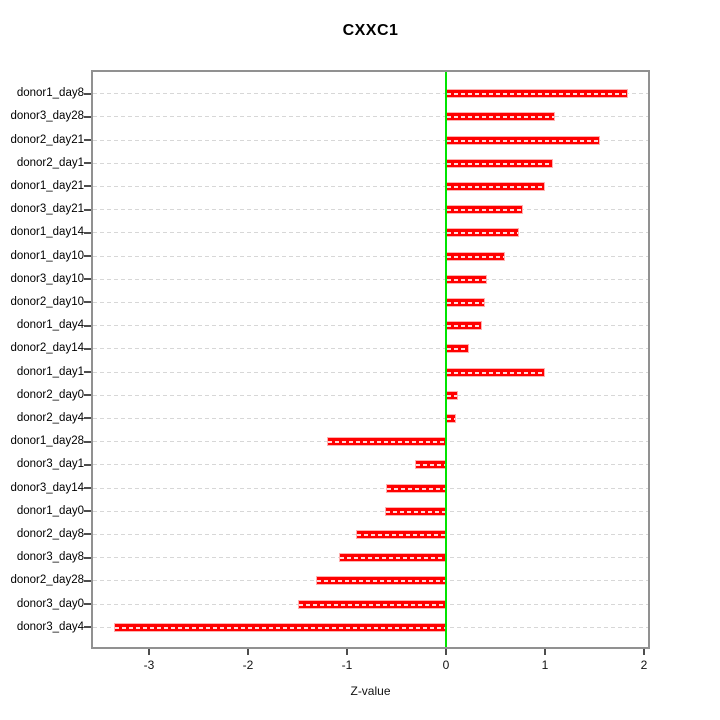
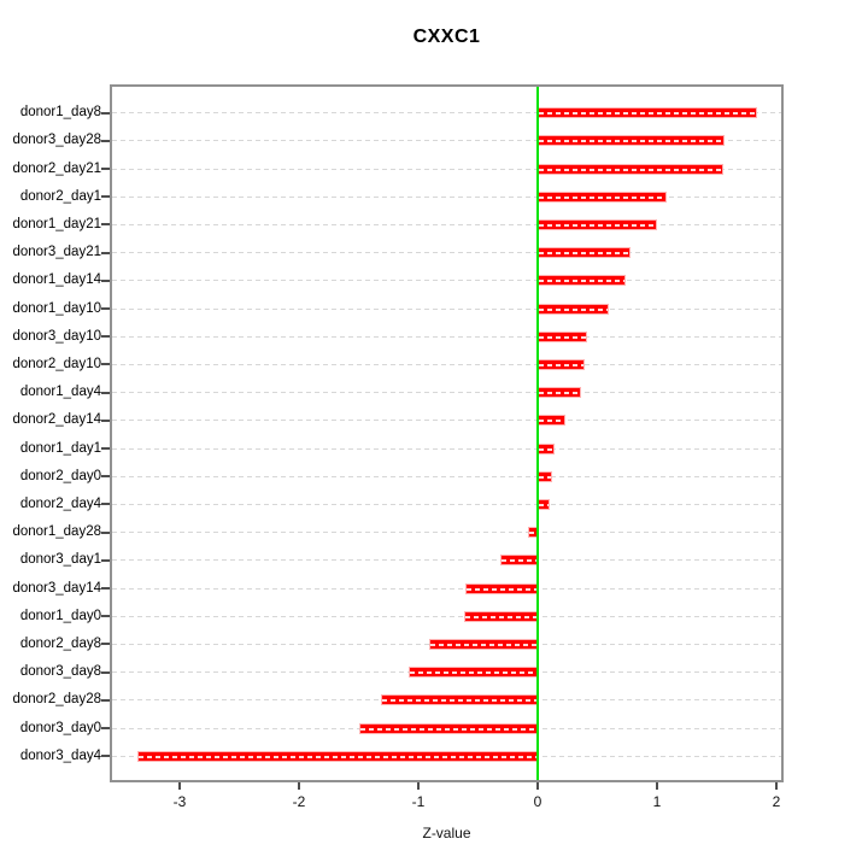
donor3_day28: 1.1 -> 1.6
donor1_day1: 1.0 -> 0.1
donor1_day28: -1.2 -> -0.1
